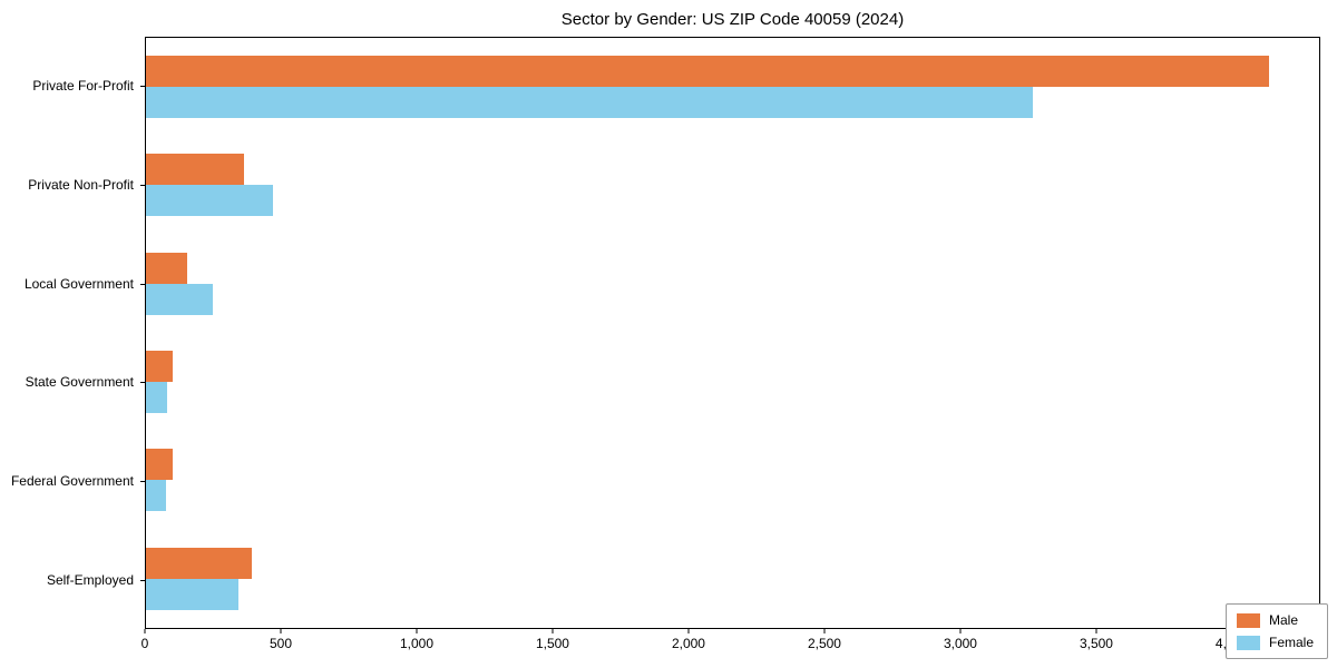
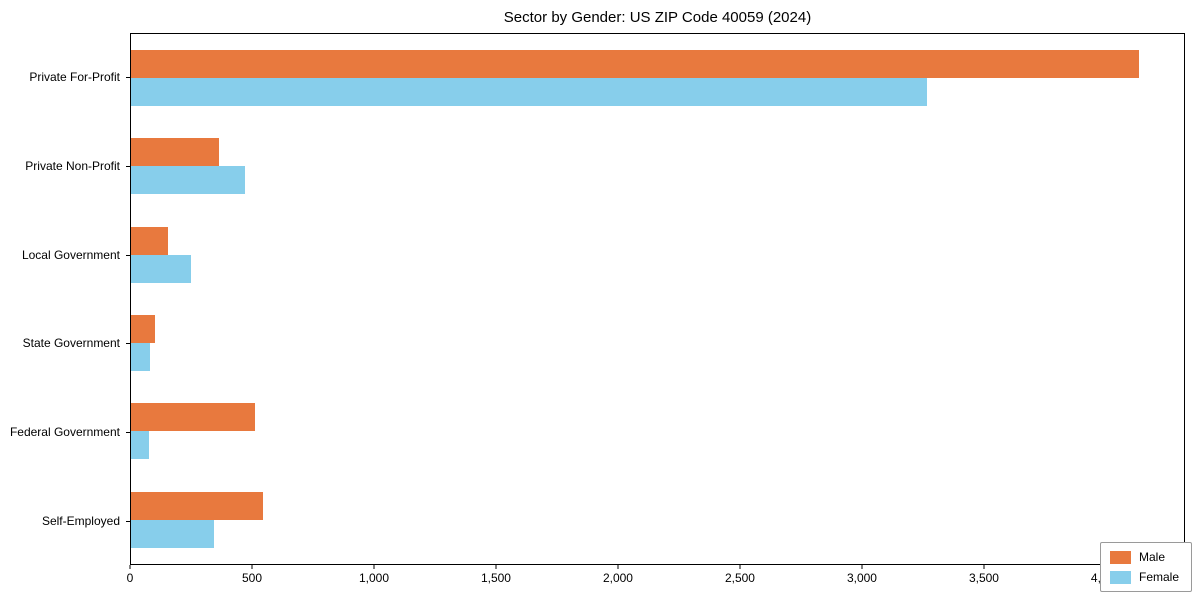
Male/Federal Government: 100 -> 510
Male/Self-Employed: 390 -> 540
